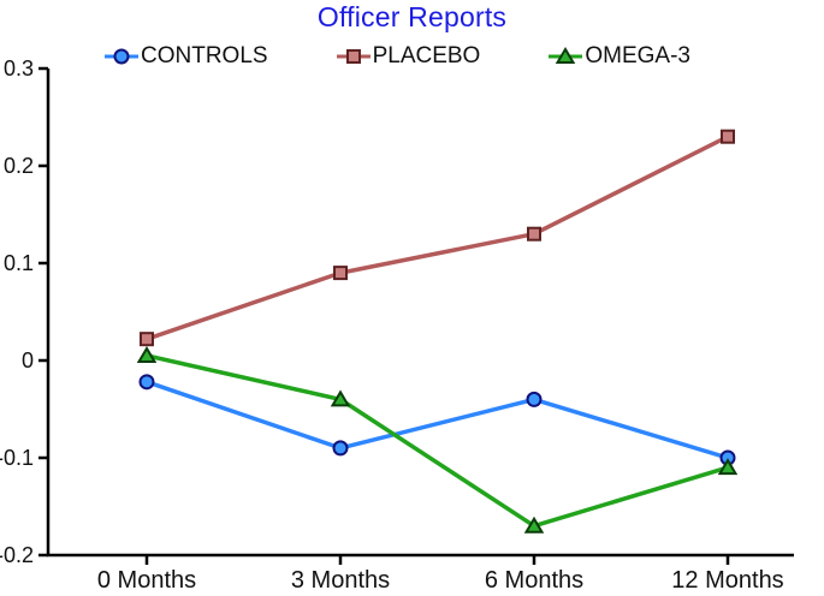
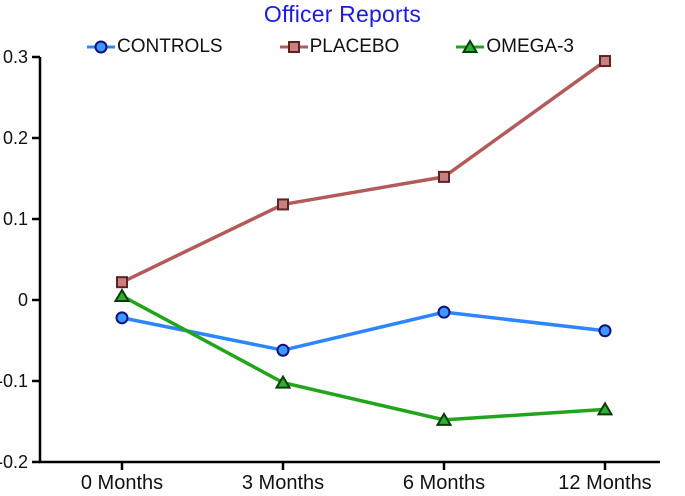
CONTROLS/3 Months: -0.09 -> -0.06
PLACEBO/3 Months: 0.09 -> 0.12
OMEGA-3/3 Months: -0.04 -> -0.10
CONTROLS/6 Months: -0.04 -> -0.01
PLACEBO/6 Months: 0.13 -> 0.15
OMEGA-3/6 Months: -0.17 -> -0.15
CONTROLS/12 Months: -0.10 -> -0.04
PLACEBO/12 Months: 0.23 -> 0.29
OMEGA-3/12 Months: -0.11 -> -0.14
